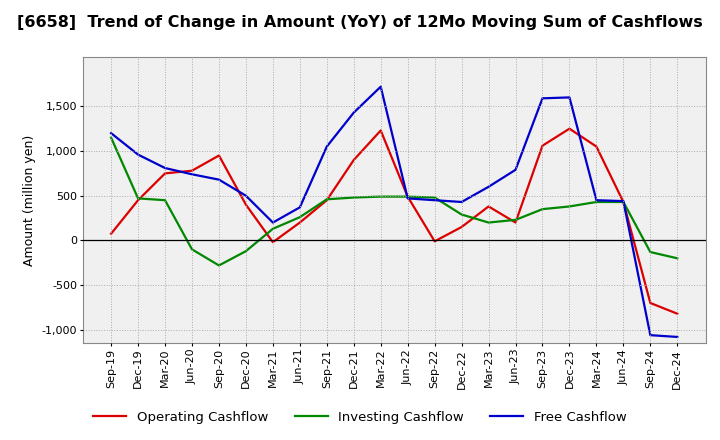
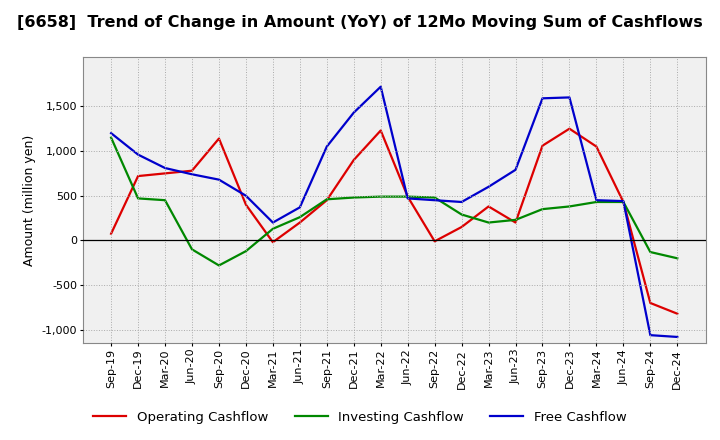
Operating Cashflow/Dec-19: 450 -> 720
Operating Cashflow/Sep-20: 950 -> 1,140
